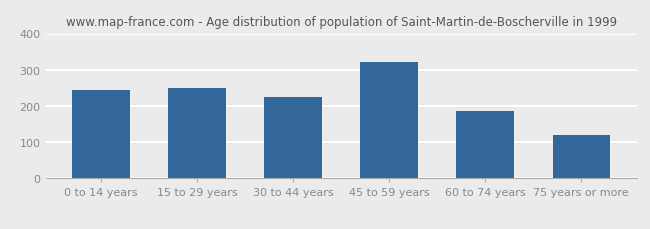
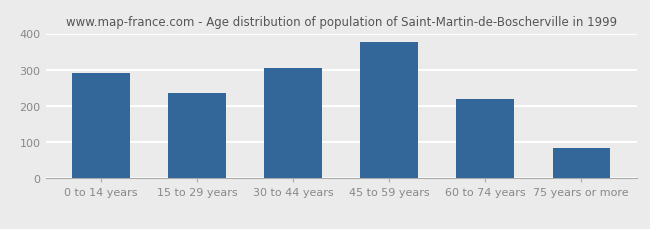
0 to 14 years: 245 -> 291
15 to 29 years: 250 -> 236
30 to 44 years: 225 -> 305
45 to 59 years: 320 -> 376
60 to 74 years: 185 -> 220
75 years or more: 120 -> 85
